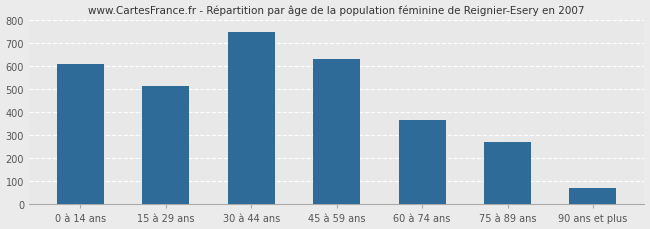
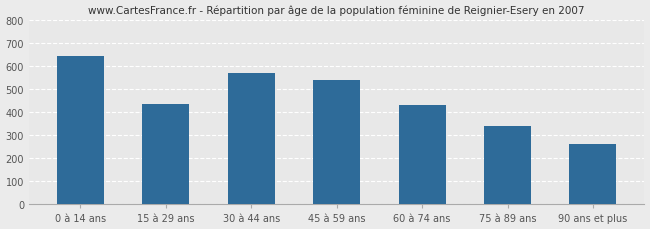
0 à 14 ans: 610 -> 645
15 à 29 ans: 515 -> 435
30 à 44 ans: 748 -> 570
45 à 59 ans: 630 -> 540
60 à 74 ans: 365 -> 430
75 à 89 ans: 272 -> 340
90 ans et plus: 72 -> 260
